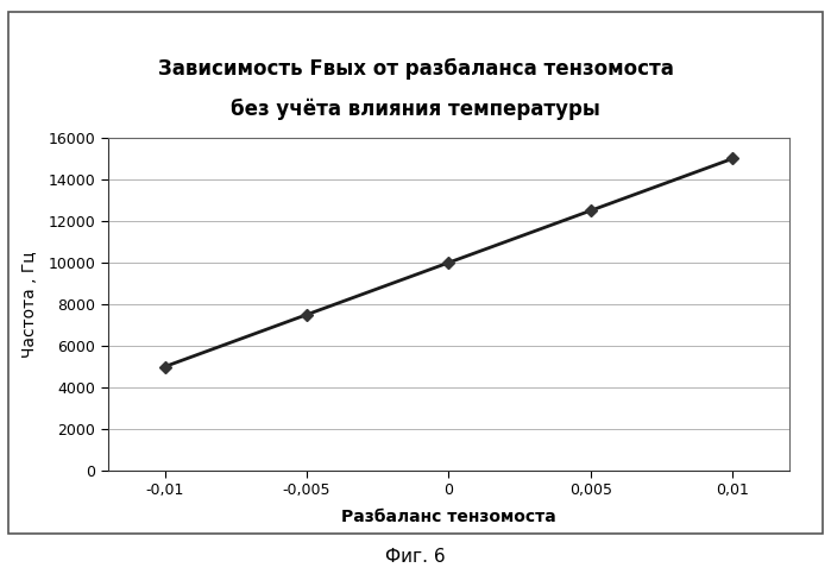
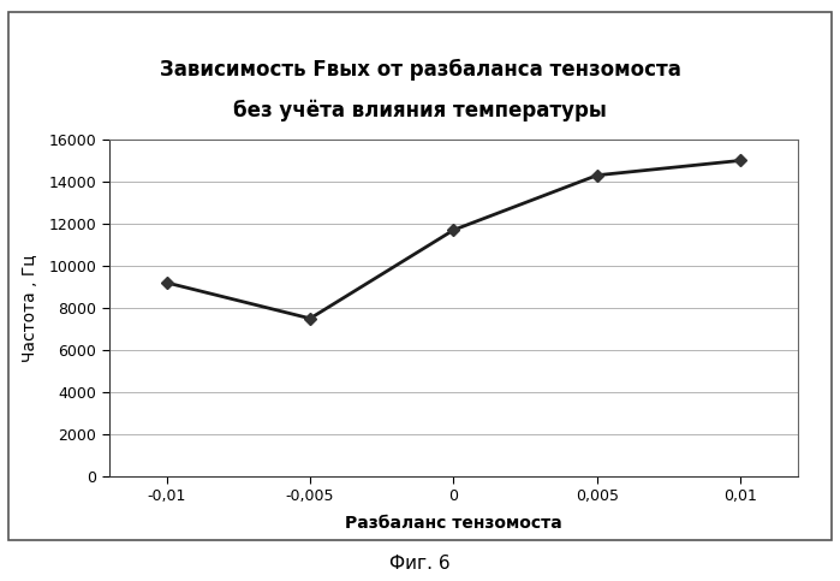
-0,01: 5000 -> 9200
0: 10000 -> 11700
0,005: 12500 -> 14300
